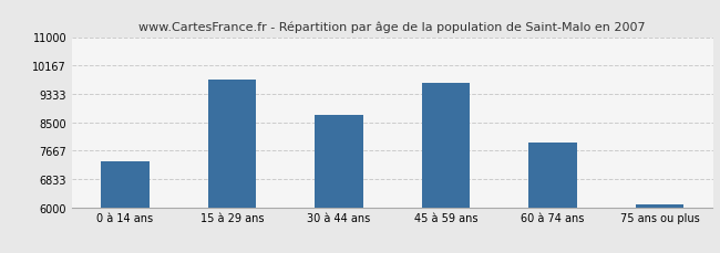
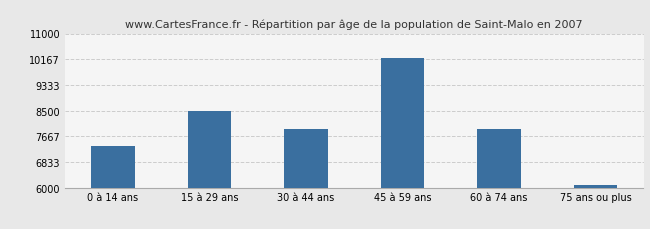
15 à 29 ans: 9750 -> 8500
30 à 44 ans: 8700 -> 7900
45 à 59 ans: 9650 -> 10200
